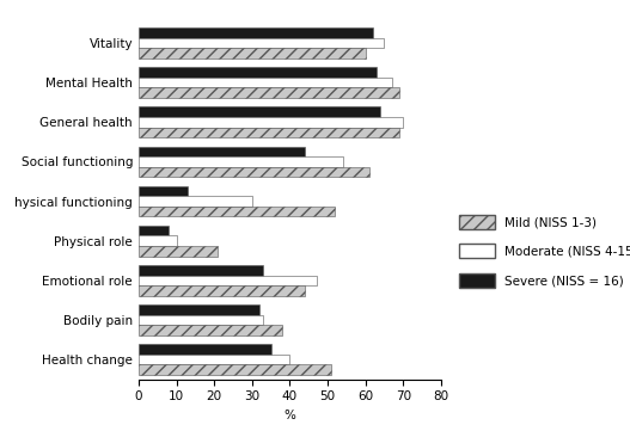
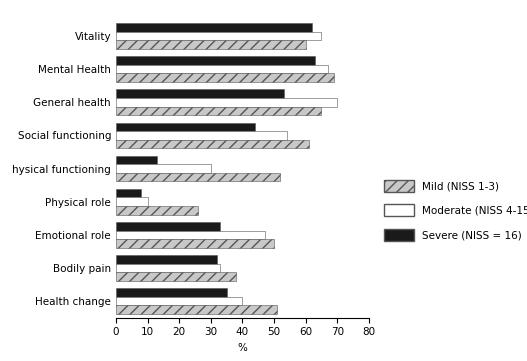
Severe (NISS = 16)/General health: 64 -> 53
Mild (NISS 1-3)/General health: 69 -> 65
Mild (NISS 1-3)/Physical role: 21 -> 26
Mild (NISS 1-3)/Emotional role: 44 -> 50
